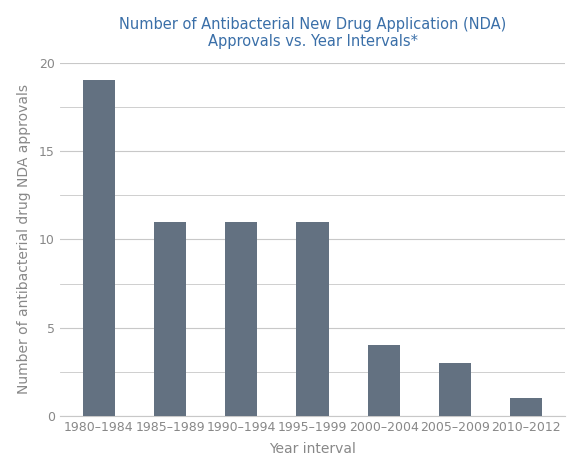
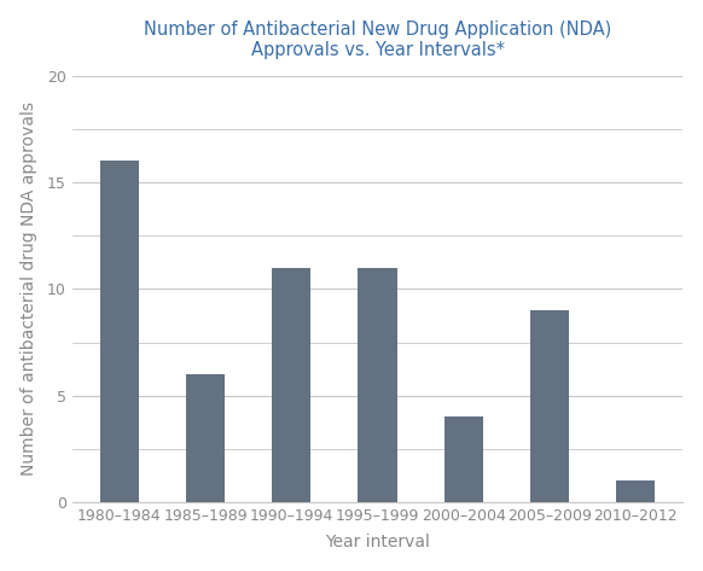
1980–1984: 19 -> 16
1985–1989: 11 -> 6
2005–2009: 3 -> 9
